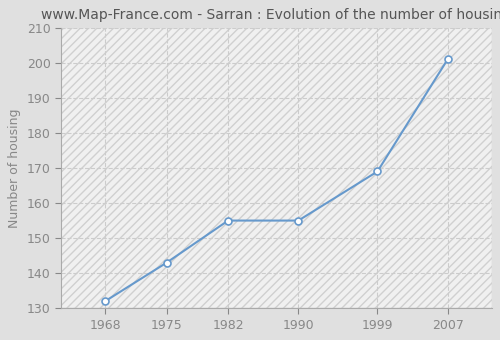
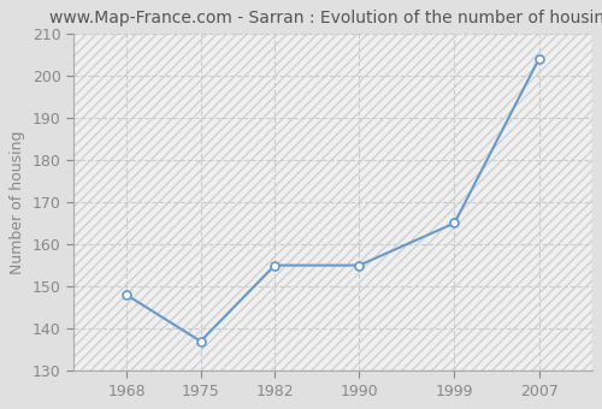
1968: 132 -> 148
1975: 143 -> 137
1999: 169 -> 165
2007: 201 -> 204
